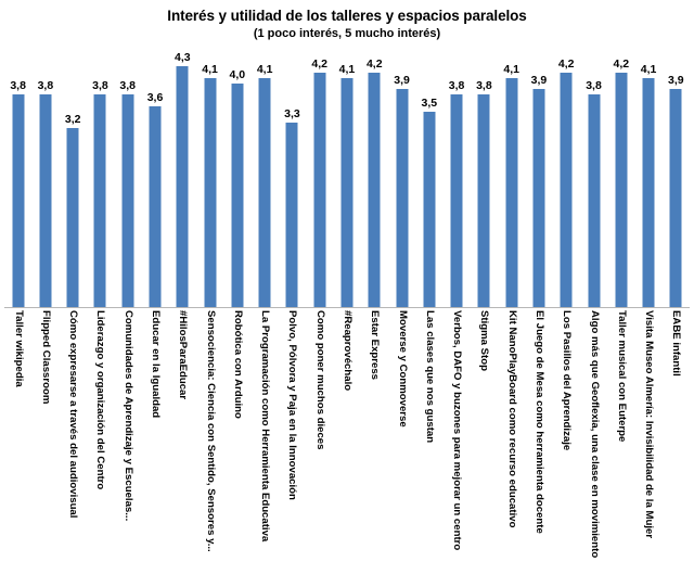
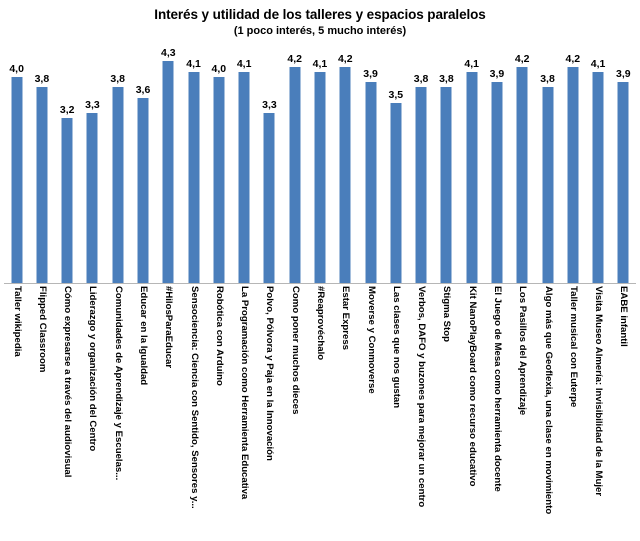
Taller wikipedia: 3,8 -> 4,0
Liderazgo y organización del Centro: 3,8 -> 3,3
